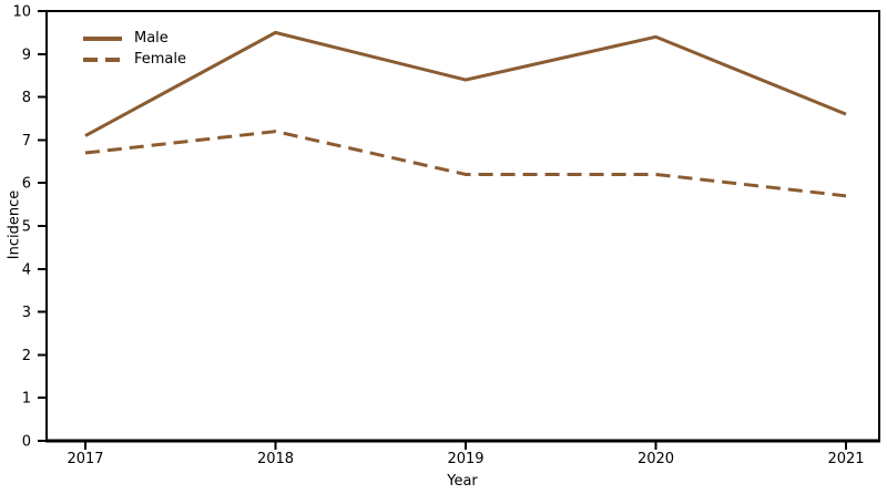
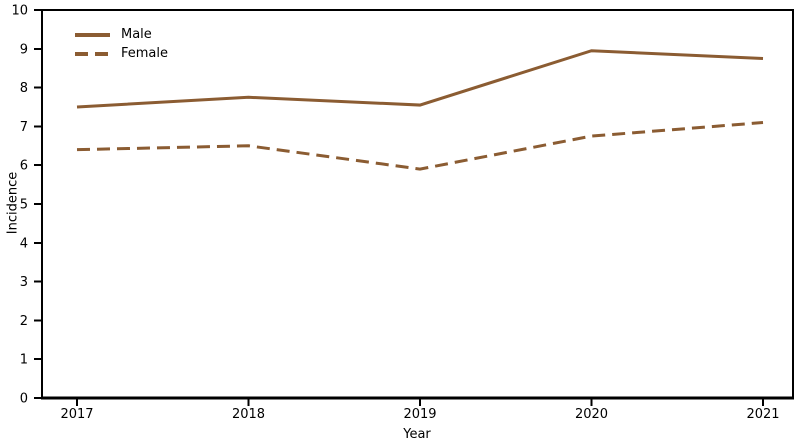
Male/2017: 7.1 -> 7.5
Female/2017: 6.7 -> 6.4
Male/2018: 9.5 -> 7.8
Female/2018: 7.2 -> 6.5
Male/2019: 8.4 -> 7.5
Female/2019: 6.2 -> 5.9
Male/2020: 9.4 -> 8.9
Female/2020: 6.2 -> 6.8
Male/2021: 7.6 -> 8.8
Female/2021: 5.7 -> 7.1
